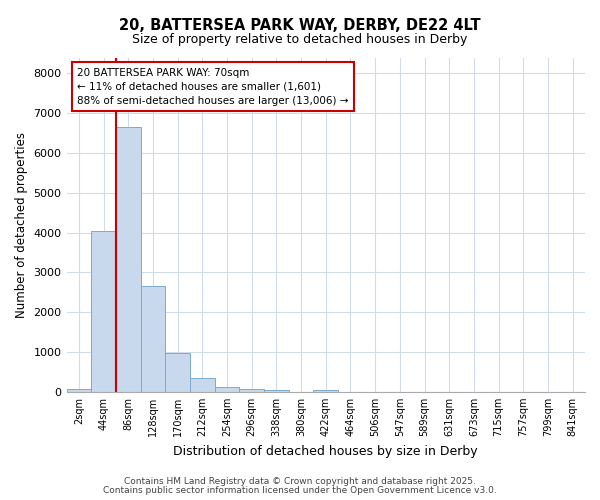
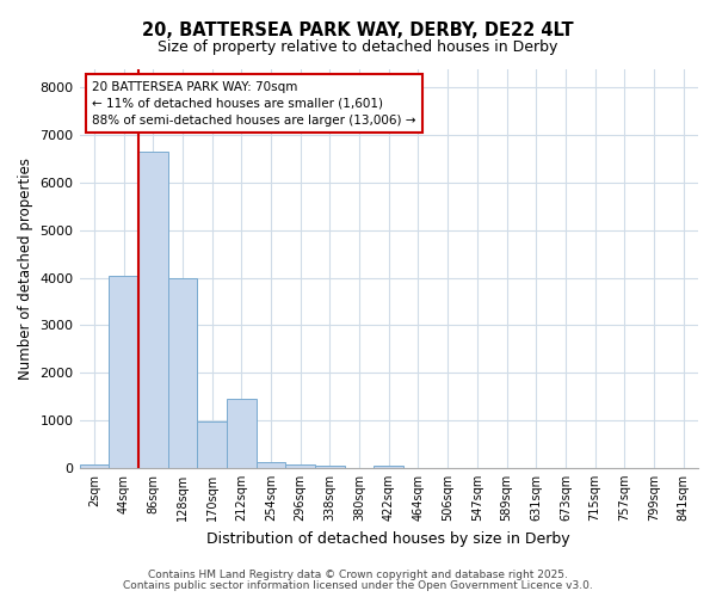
128sqm: 2650 -> 4000
212sqm: 340 -> 1450
